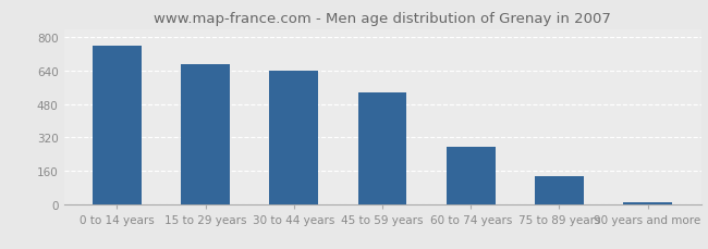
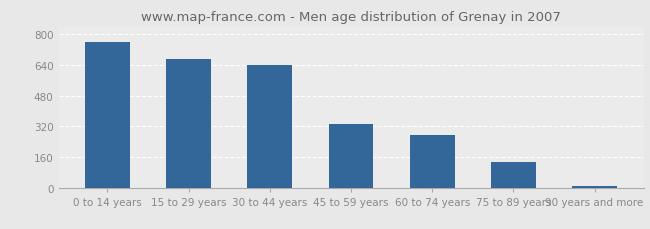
45 to 59 years: 540 -> 330
